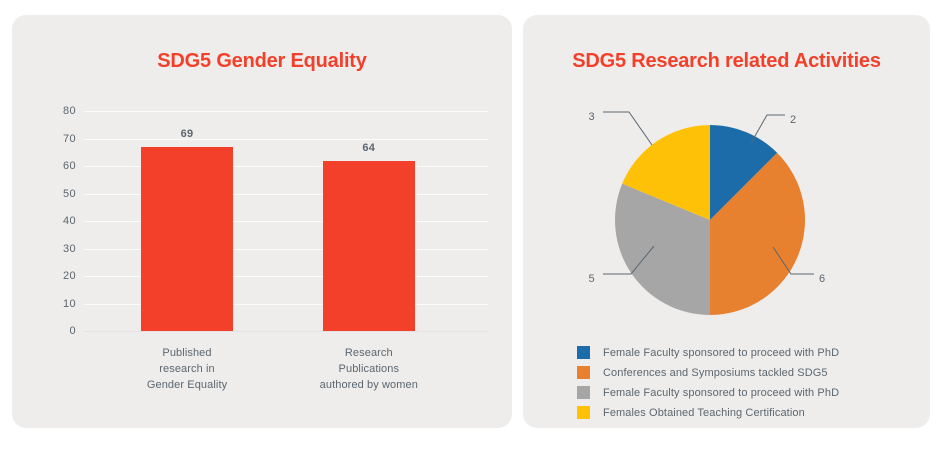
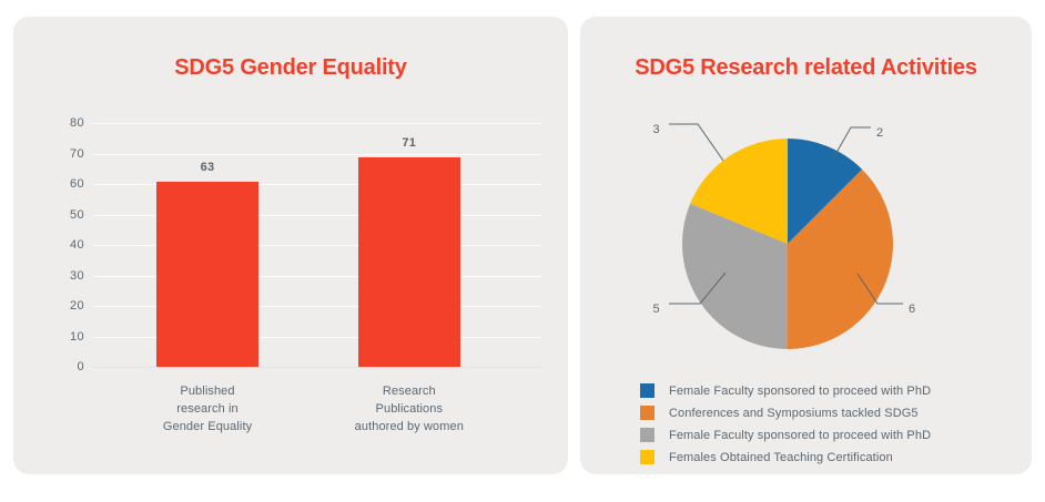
SDG5 Gender Equality/Published research in Gender Equality: 69 -> 63
SDG5 Gender Equality/Research Publications authored by women: 64 -> 71
